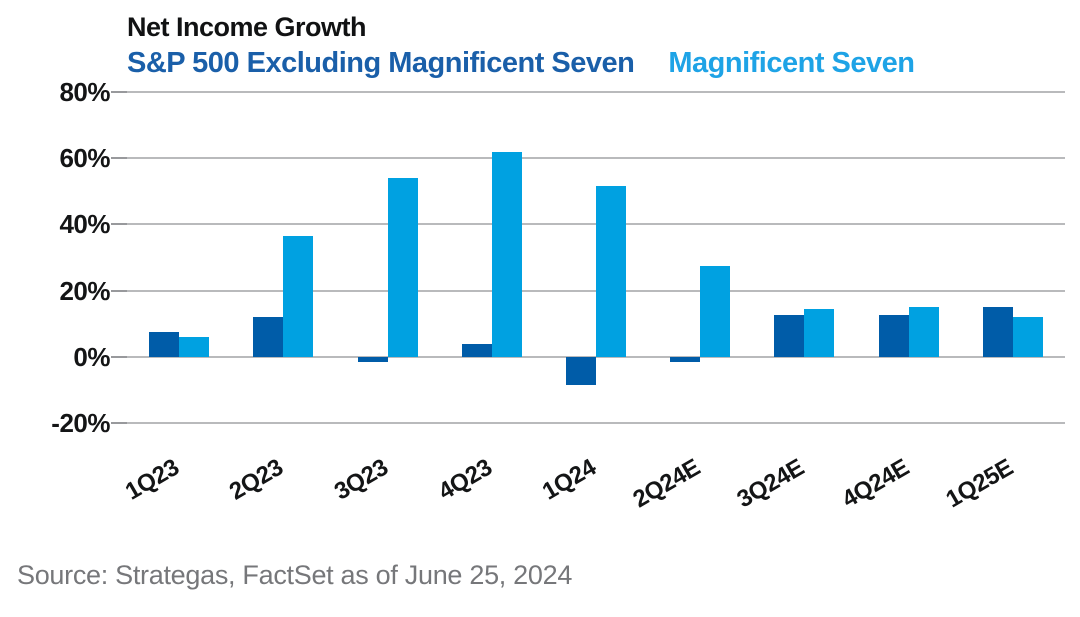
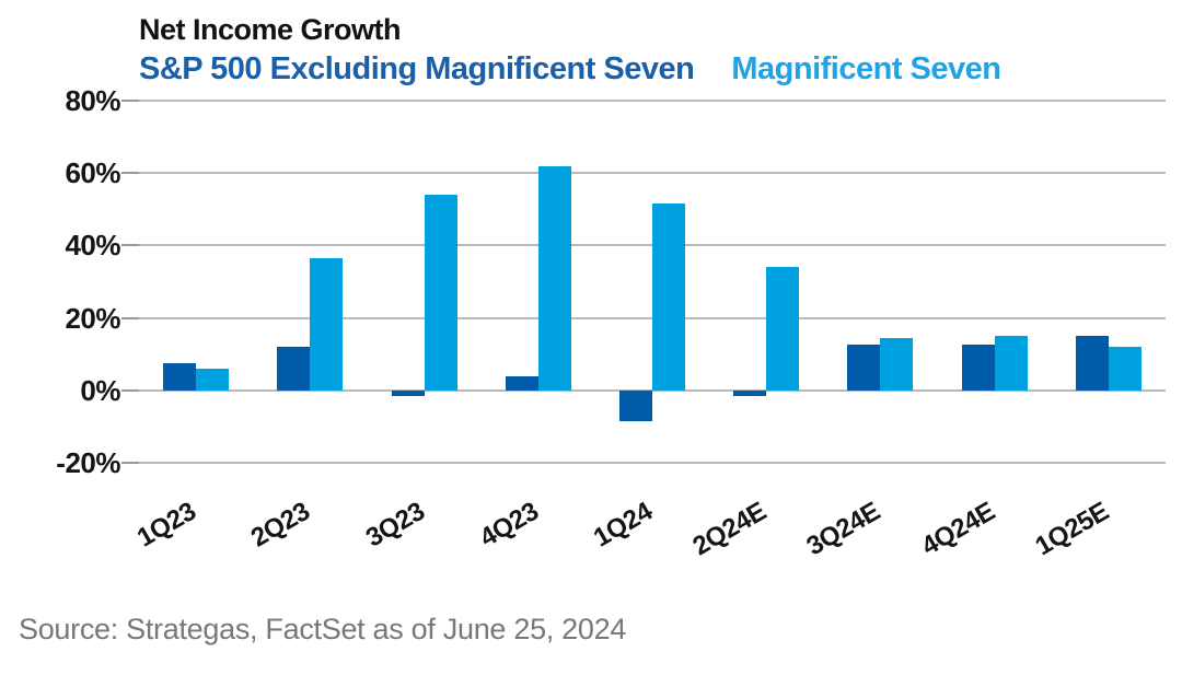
Magnificent Seven/2Q24E: 28% -> 34%
